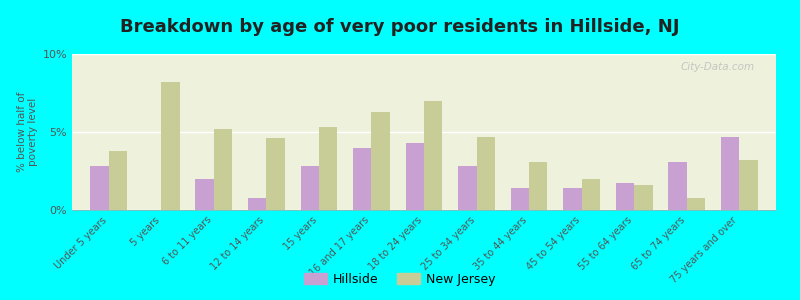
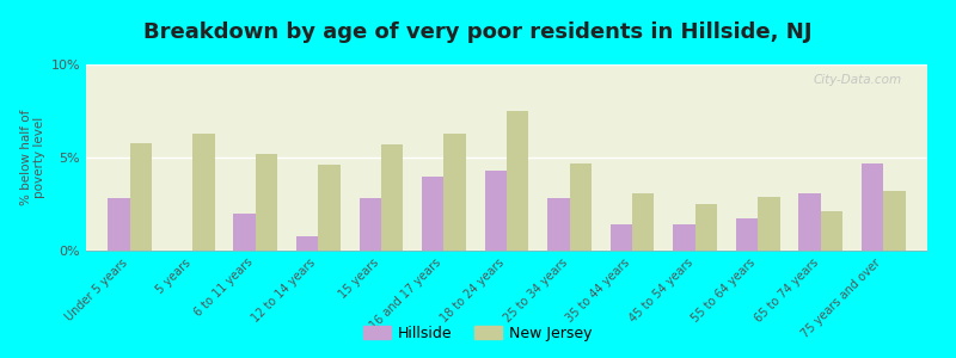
New Jersey/Under 5 years: 3.8% -> 5.8%
New Jersey/5 years: 8.2% -> 6.3%
New Jersey/15 years: 5.3% -> 5.7%
New Jersey/18 to 24 years: 7.0% -> 7.5%
New Jersey/45 to 54 years: 2.0% -> 2.5%
New Jersey/55 to 64 years: 1.6% -> 2.9%
New Jersey/65 to 74 years: 0.8% -> 2.1%
